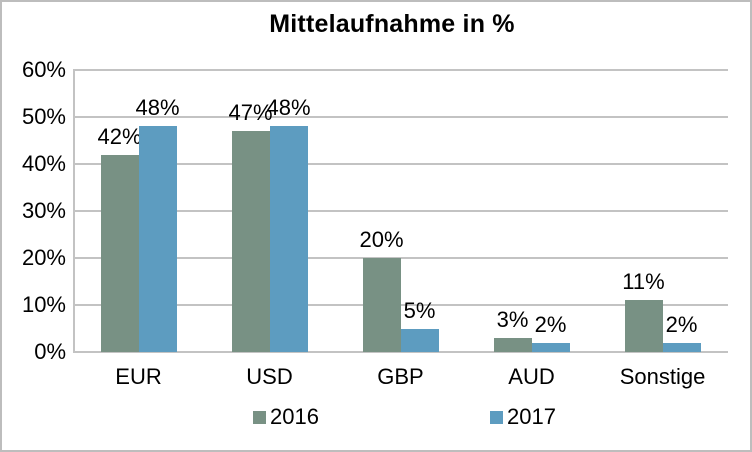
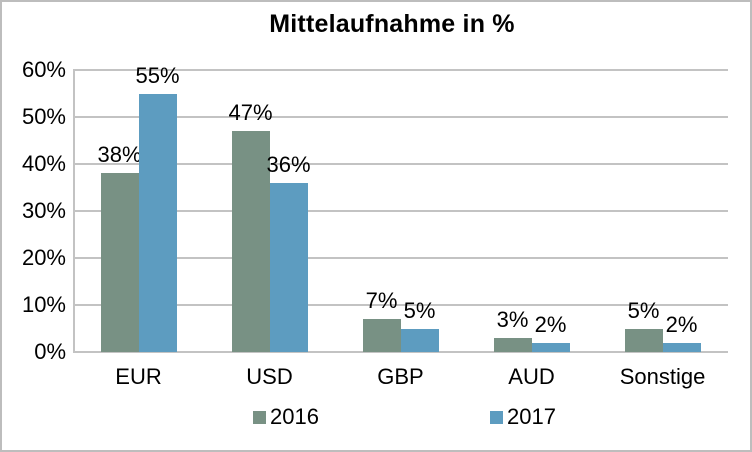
2016/EUR: 42% -> 38%
2017/EUR: 48% -> 55%
2017/USD: 48% -> 36%
2016/GBP: 20% -> 7%
2016/Sonstige: 11% -> 5%
